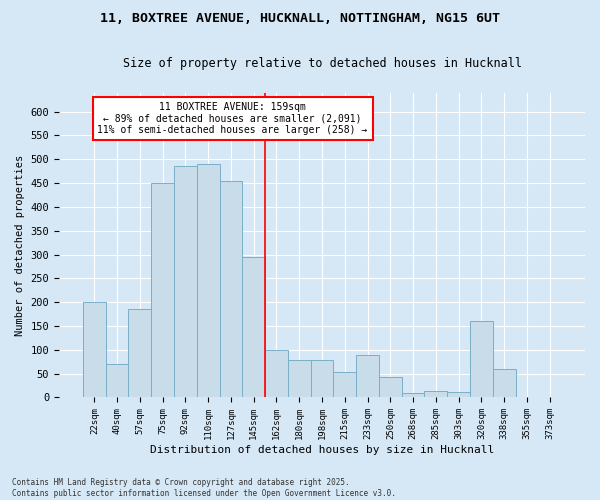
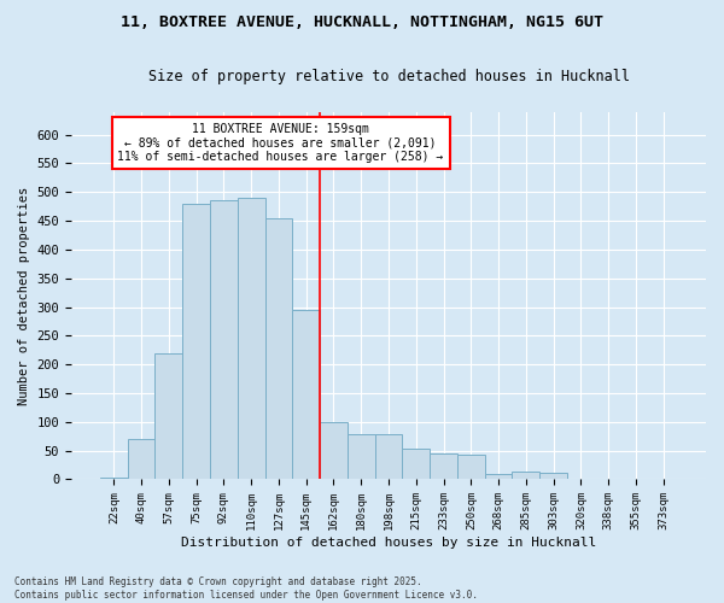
22sqm: 200 -> 4
57sqm: 185 -> 220
75sqm: 450 -> 480
233sqm: 90 -> 45
320sqm: 160 -> 2
338sqm: 60 -> 1
